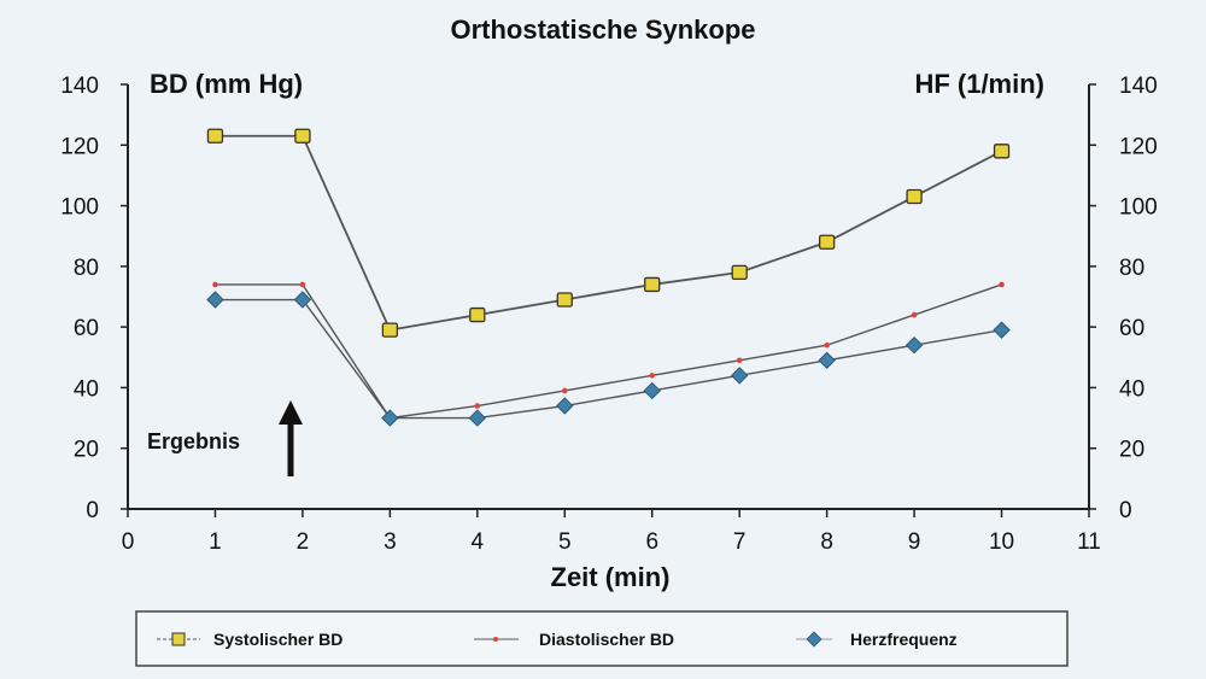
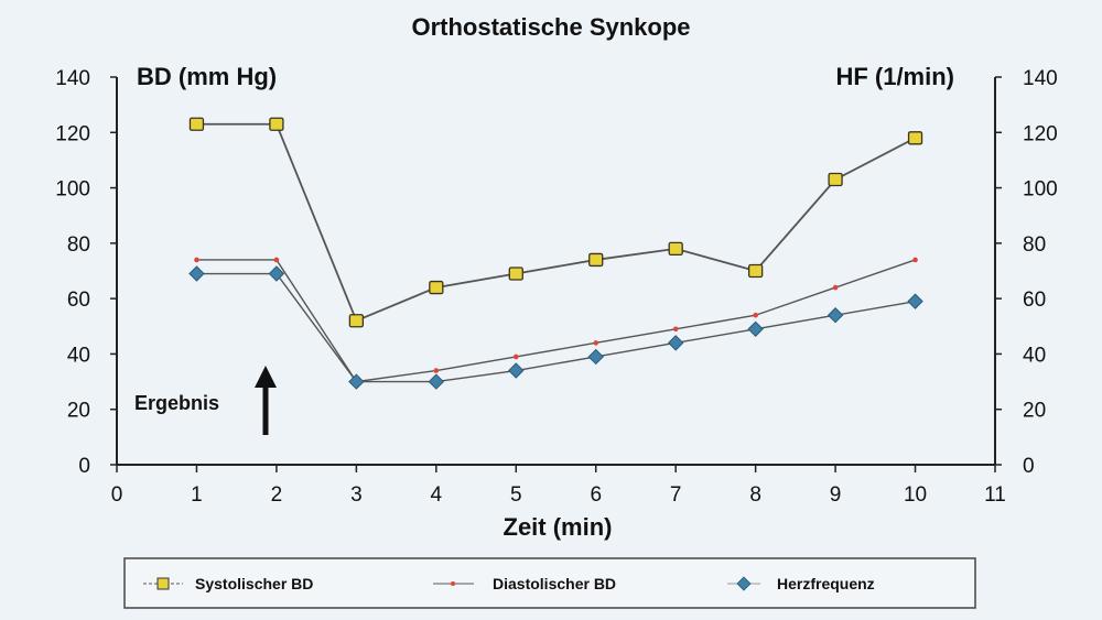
Systolischer BD/3: 59 -> 52
Systolischer BD/8: 88 -> 70
